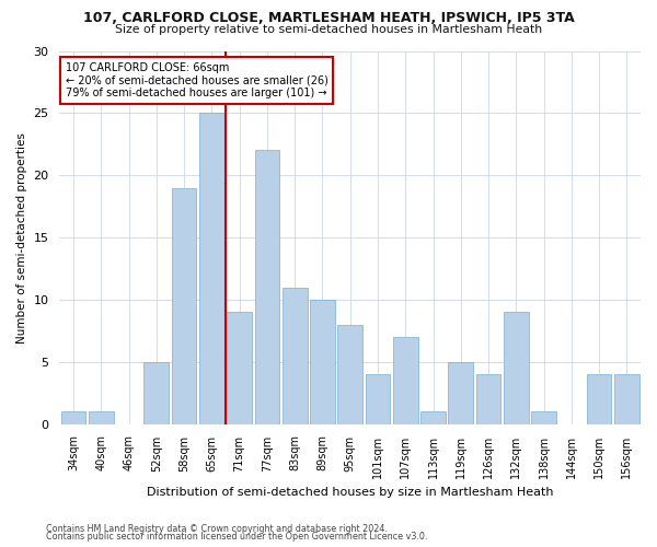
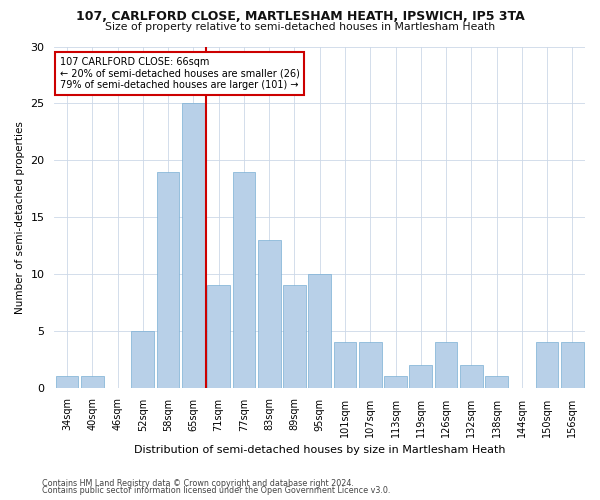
77sqm: 22 -> 19
83sqm: 11 -> 13
89sqm: 10 -> 9
95sqm: 8 -> 10
107sqm: 7 -> 4
119sqm: 5 -> 2
132sqm: 9 -> 2
